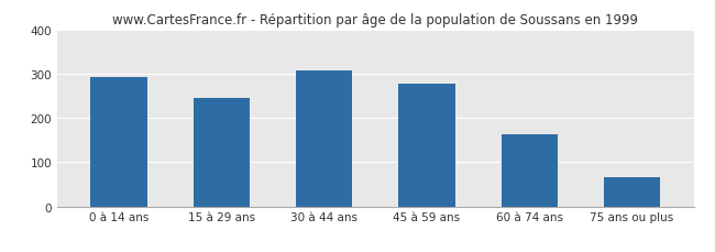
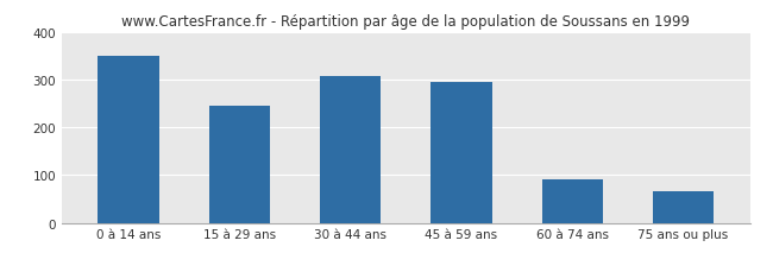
0 à 14 ans: 291 -> 350
45 à 59 ans: 277 -> 295
60 à 74 ans: 164 -> 90
